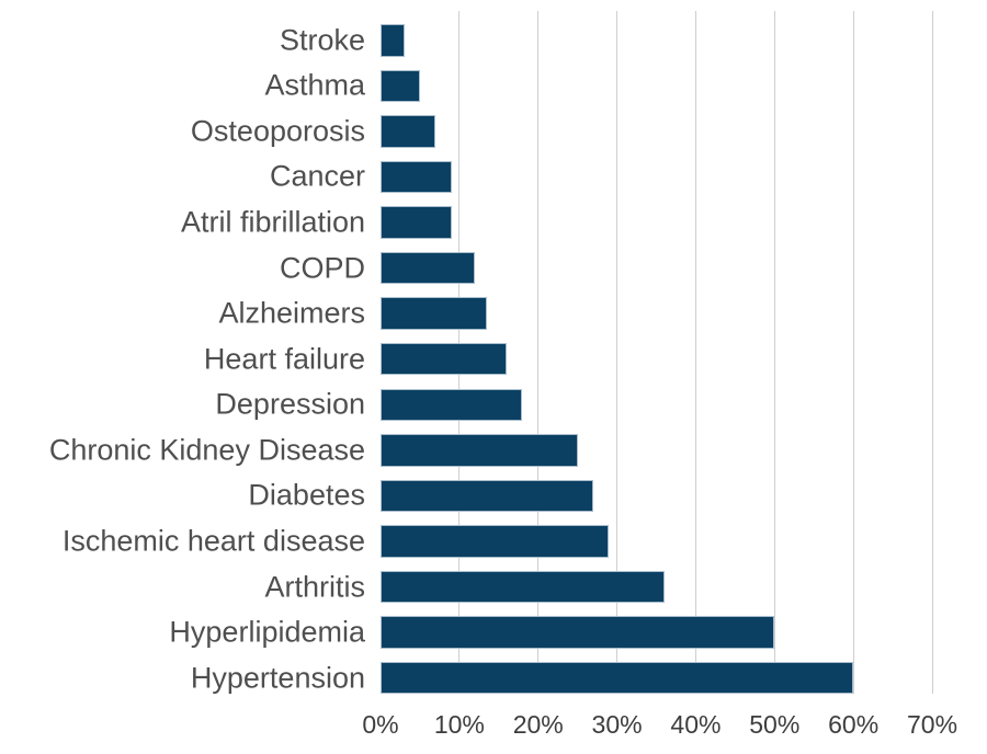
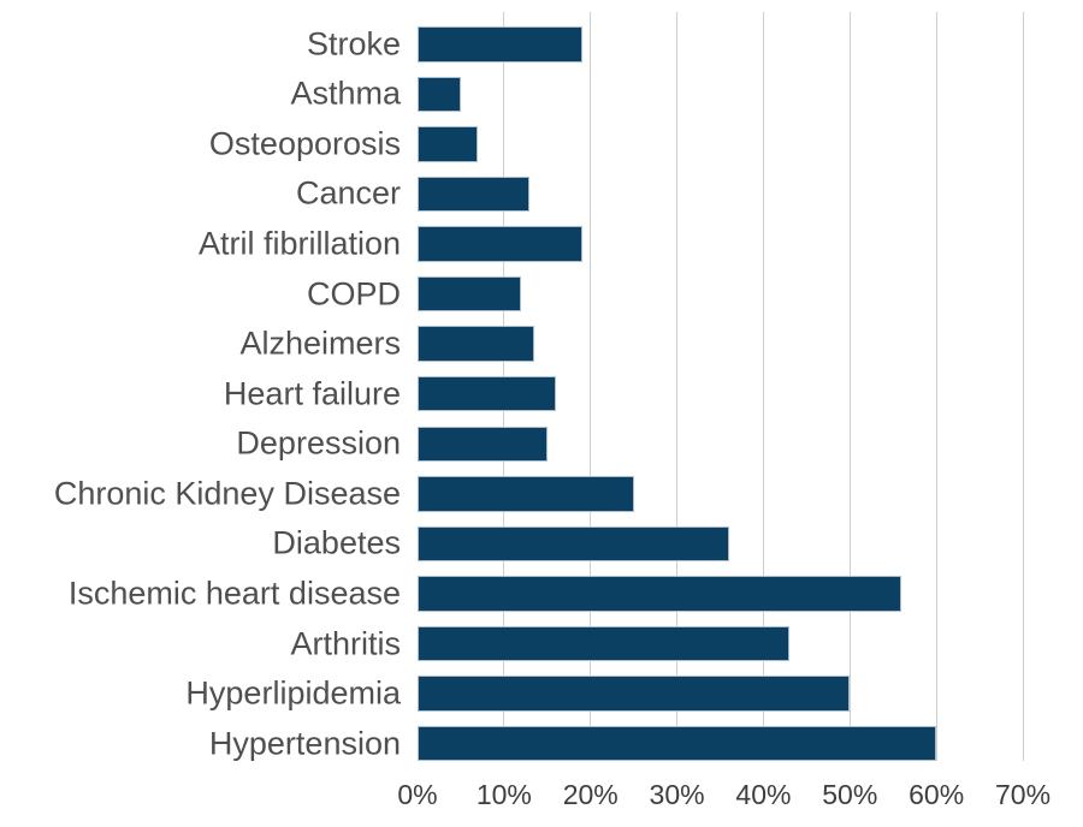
Stroke: 3% -> 19%
Cancer: 9% -> 13%
Atril fibrillation: 9% -> 19%
Depression: 18% -> 15%
Diabetes: 27% -> 36%
Ischemic heart disease: 29% -> 56%
Arthritis: 36% -> 43%
